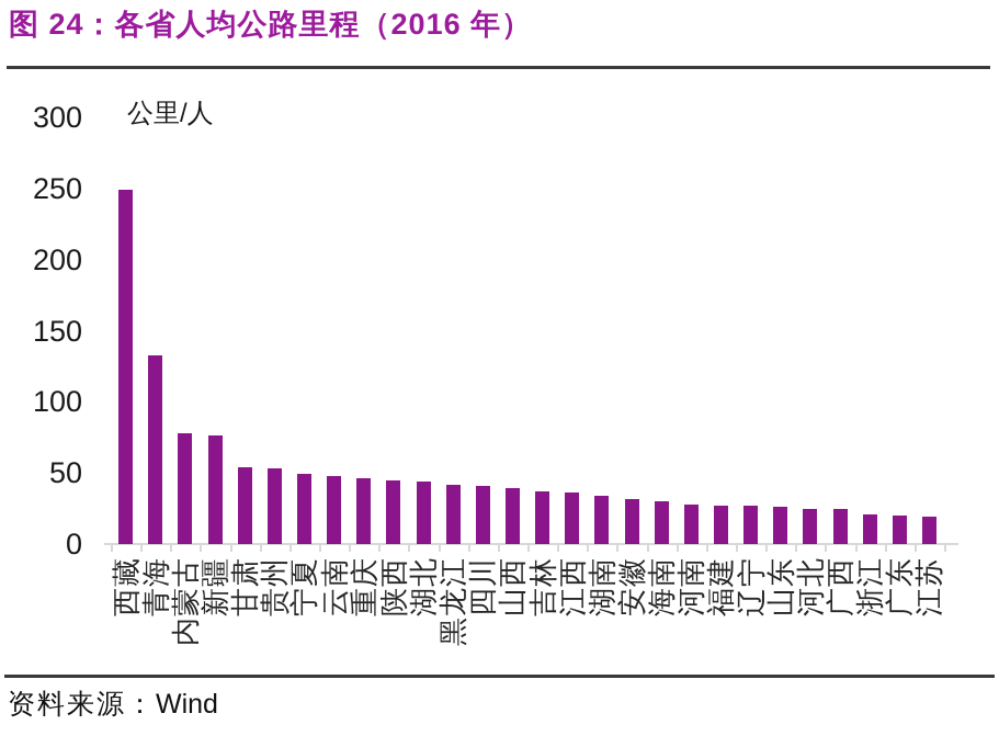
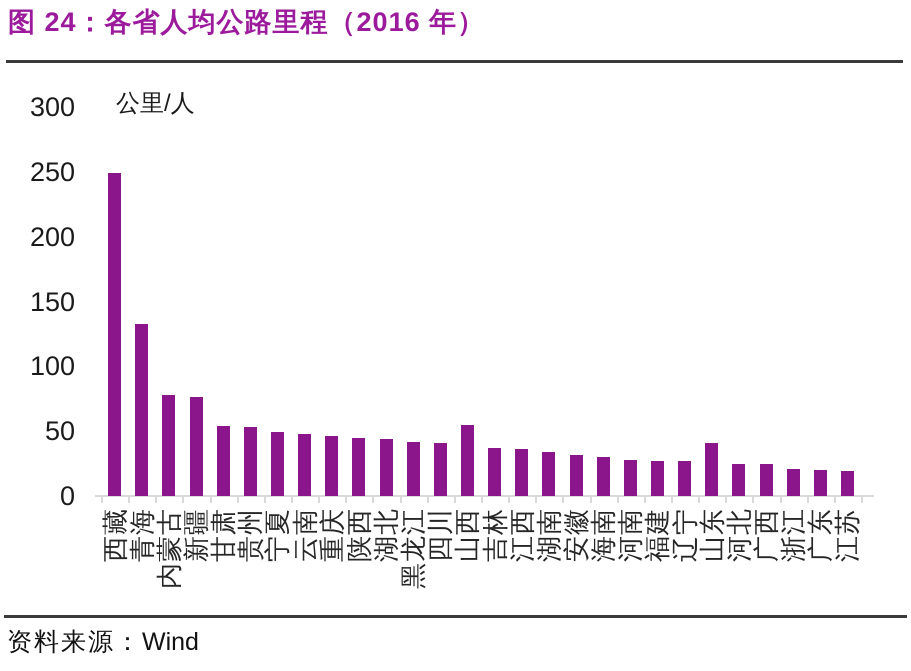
山西: 39 -> 55
山东: 26 -> 41
